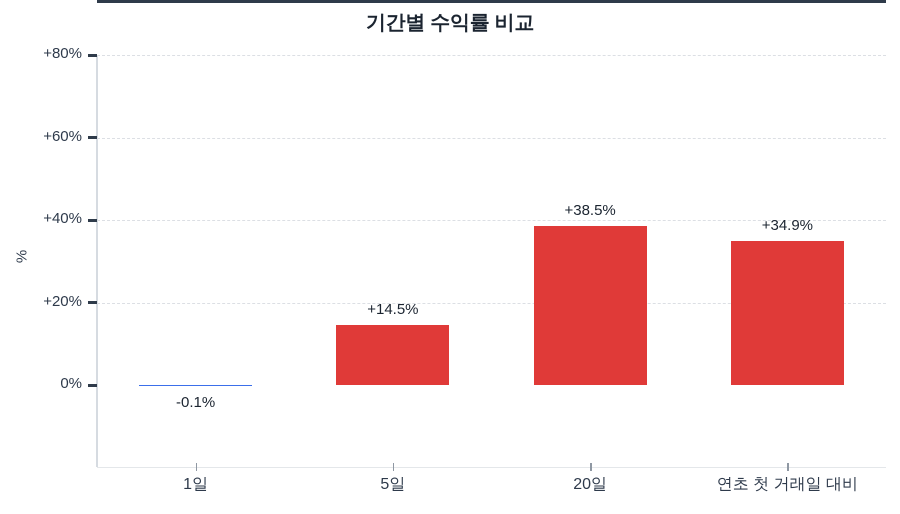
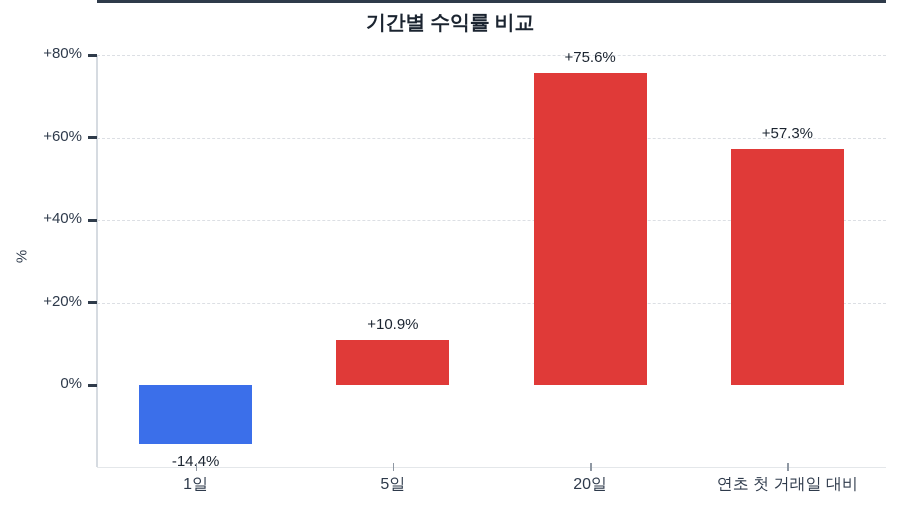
1일: -0.1% -> -14.4%
5일: +14.5% -> +10.9%
20일: +38.5% -> +75.6%
연초 첫 거래일 대비: +34.9% -> +57.3%
